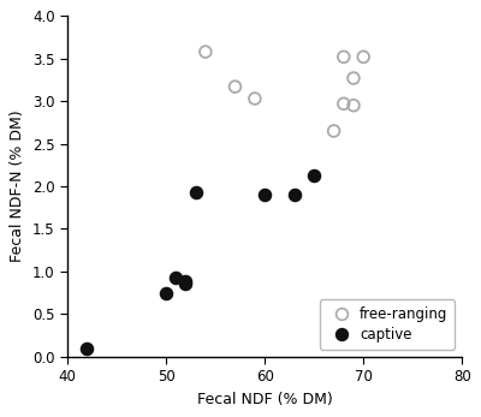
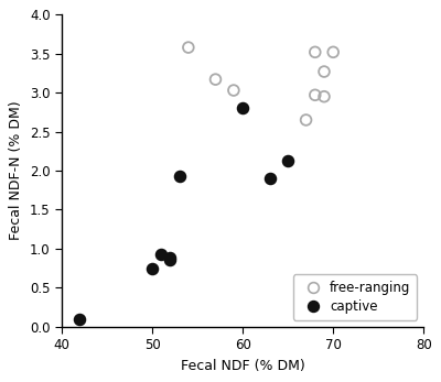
captive/60: 1.90 -> 2.80
